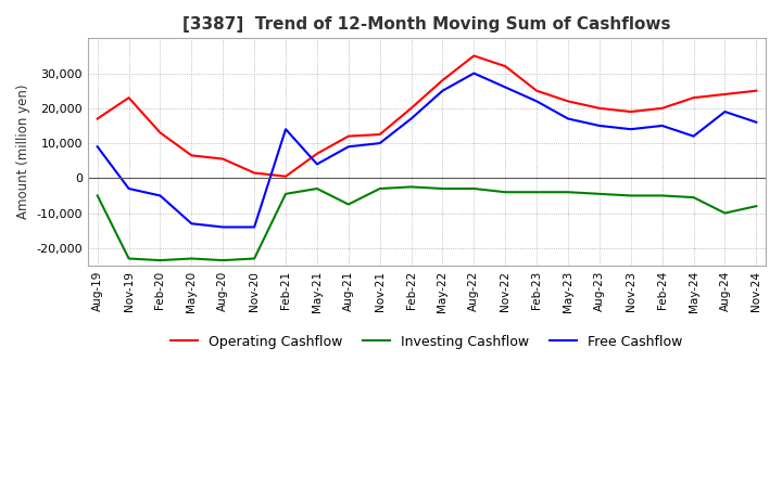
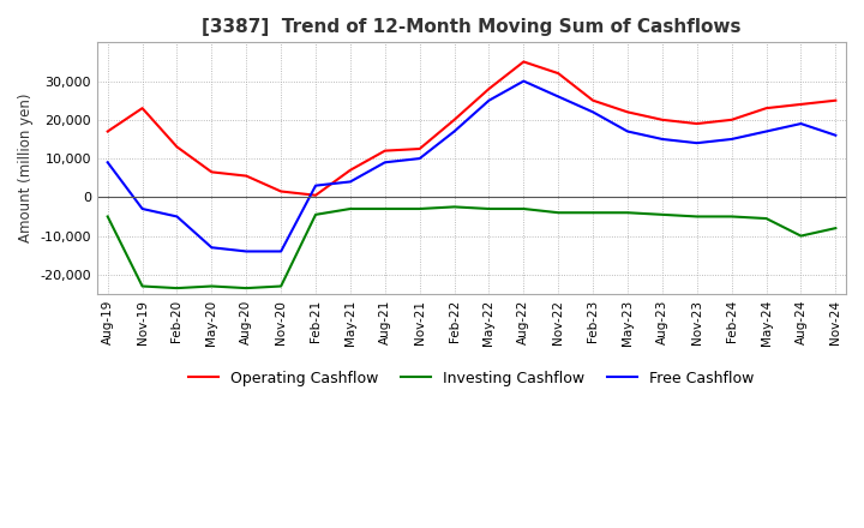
Free Cashflow/Feb-21: 14,000 -> 3,000
Investing Cashflow/Aug-21: -7,500 -> -3,000
Free Cashflow/May-24: 12,000 -> 17,000
